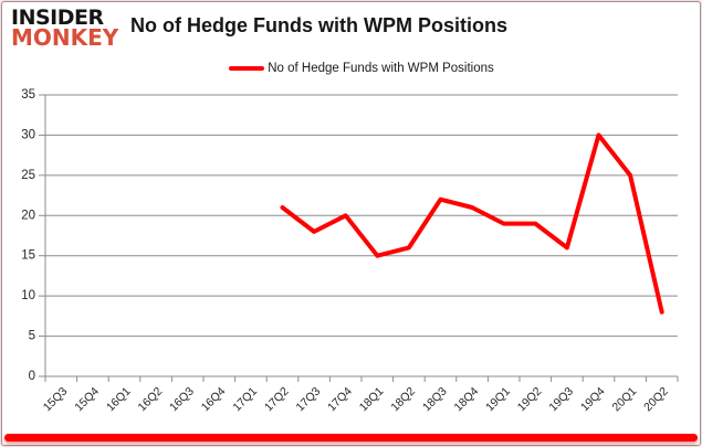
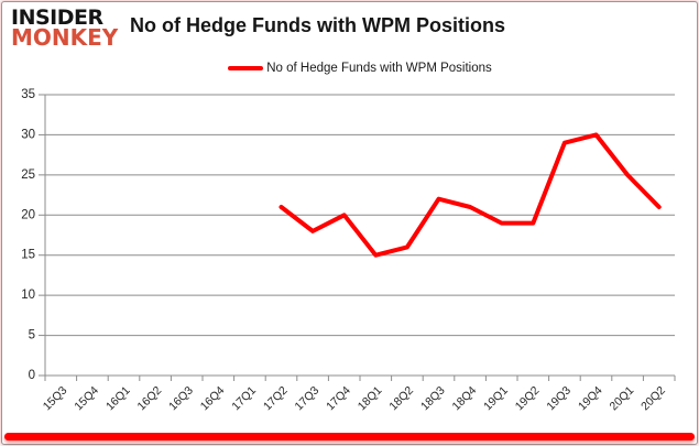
19Q3: 16 -> 29
20Q2: 8 -> 21
